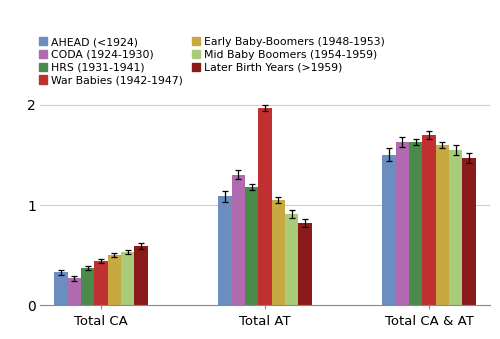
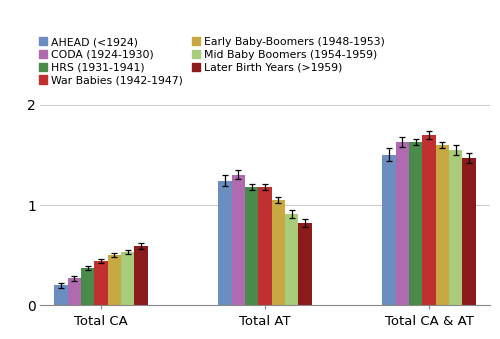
AHEAD (<1924)/Total CA: 0.33 -> 0.20
AHEAD (<1924)/Total AT: 1.09 -> 1.24
War Babies (1942-1947)/Total AT: 1.97 -> 1.18
